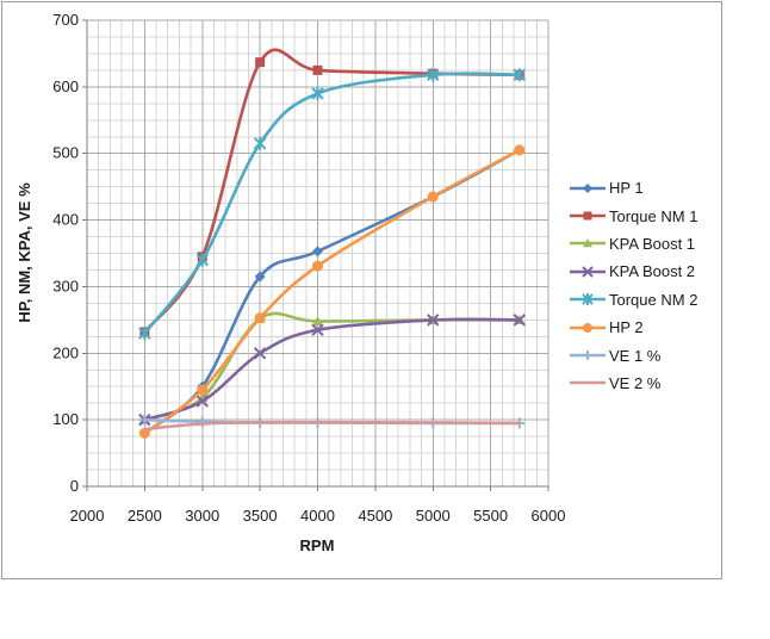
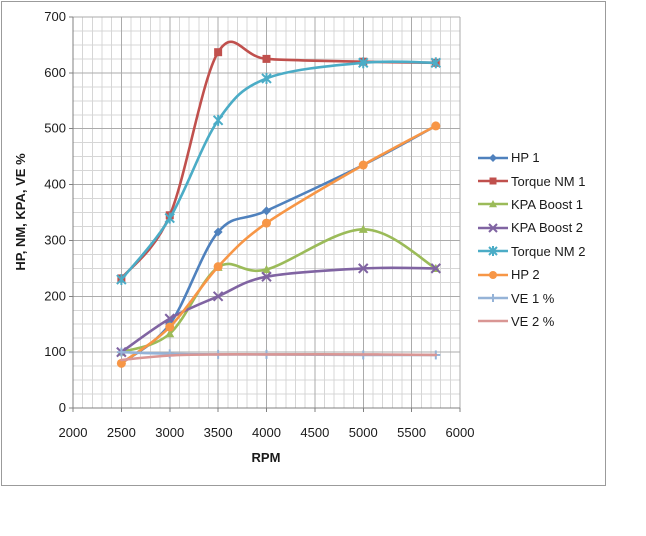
KPA Boost 2/3000: 130 -> 160
KPA Boost 1/5000: 250 -> 320
